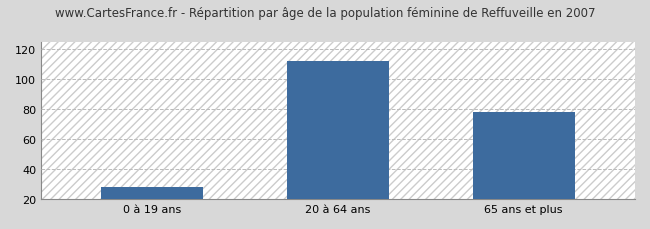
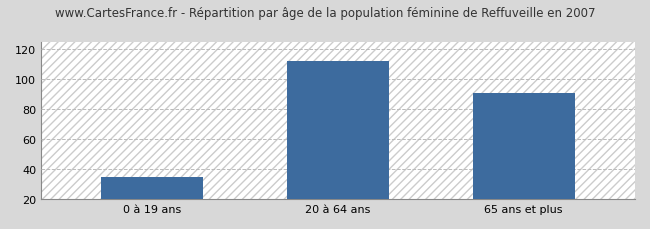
0 à 19 ans: 28 -> 35
65 ans et plus: 78 -> 91
